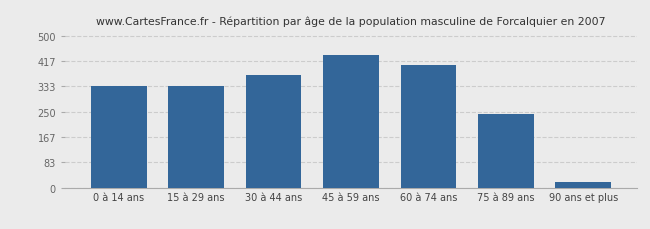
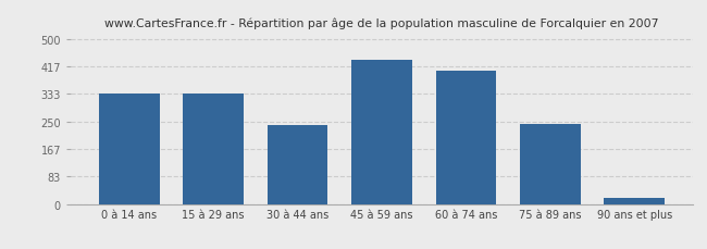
30 à 44 ans: 370 -> 240
